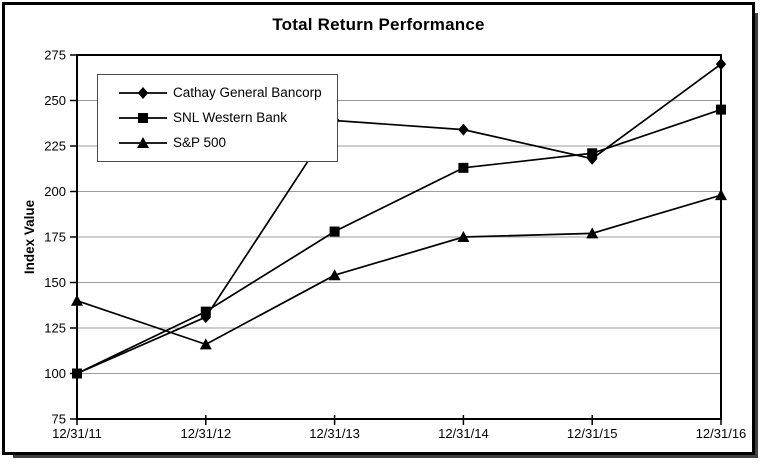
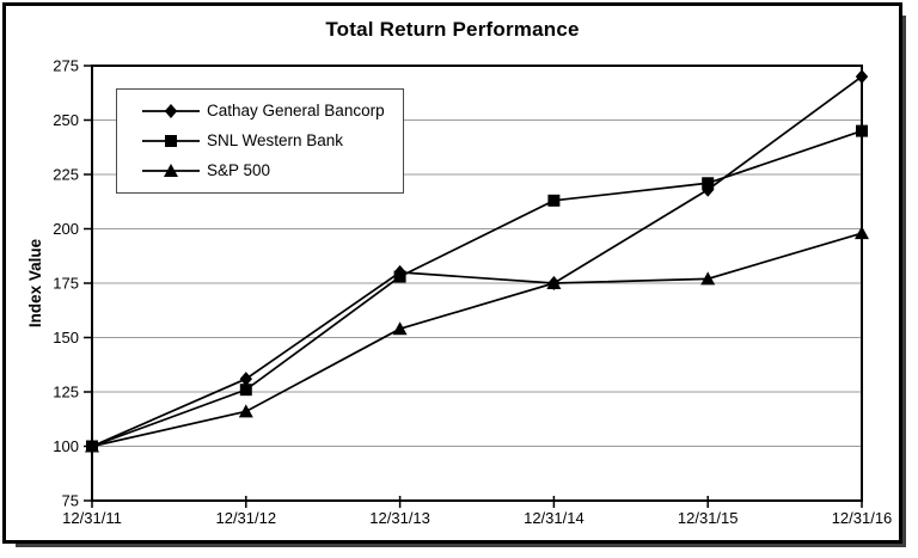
S&P 500/12/31/11: 140 -> 100
SNL Western Bank/12/31/12: 134 -> 126
Cathay General Bancorp/12/31/13: 239 -> 180
Cathay General Bancorp/12/31/14: 234 -> 175
